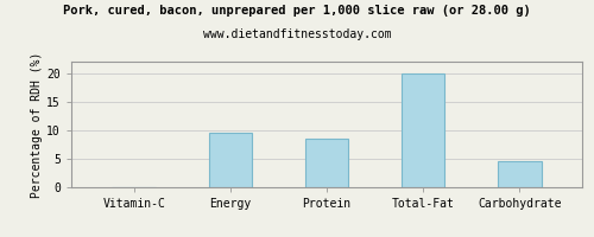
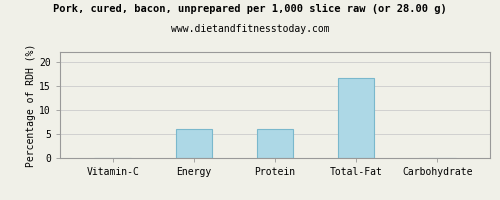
Energy: 9.5 -> 6.0
Protein: 8.5 -> 6.0
Total-Fat: 20.0 -> 16.7
Carbohydrate: 4.5 -> 0.1
